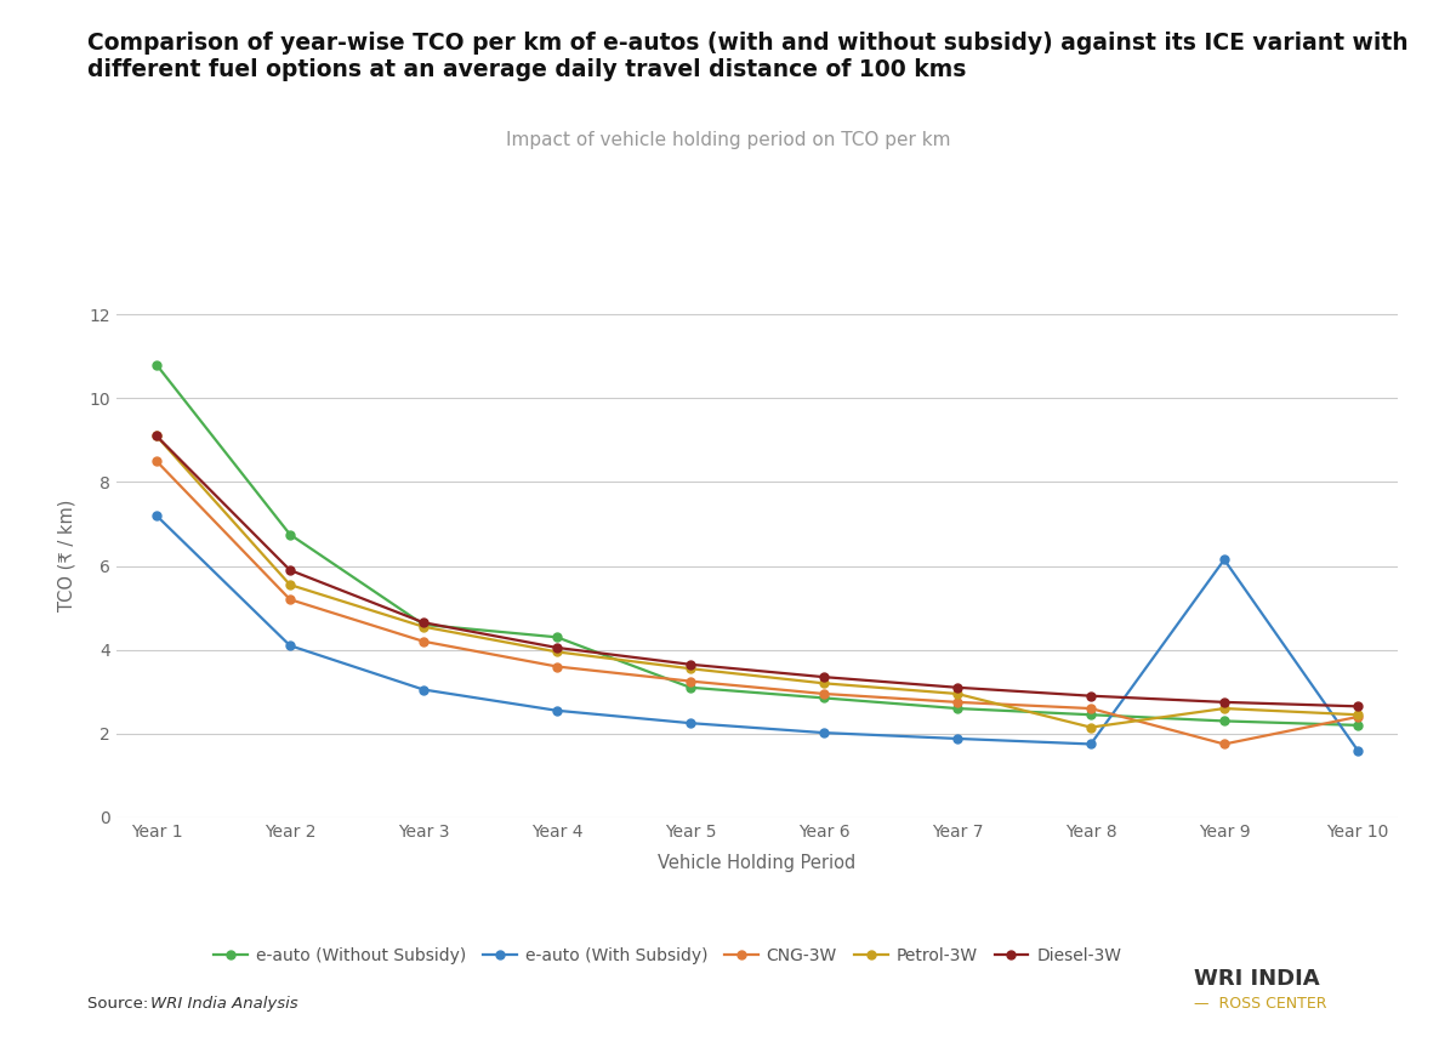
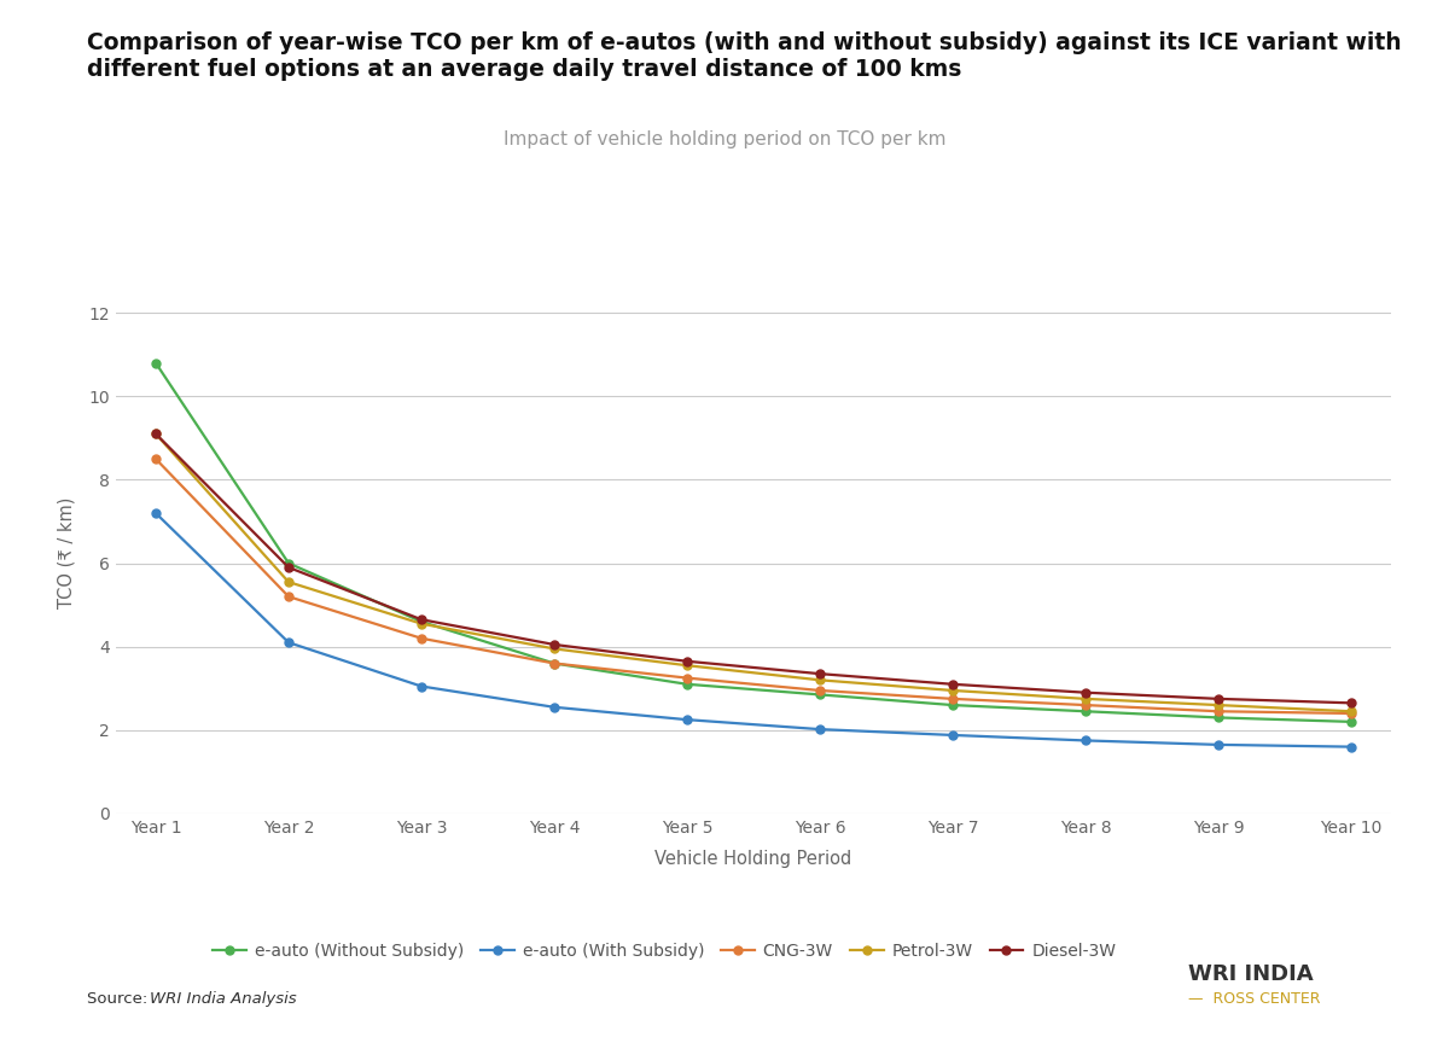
e-auto (Without Subsidy)/Year 2: 6.75 -> 6.00
e-auto (Without Subsidy)/Year 4: 4.30 -> 3.60
Petrol-3W/Year 8: 2.15 -> 2.75
e-auto (With Subsidy)/Year 9: 6.15 -> 1.65
CNG-3W/Year 9: 1.75 -> 2.45
